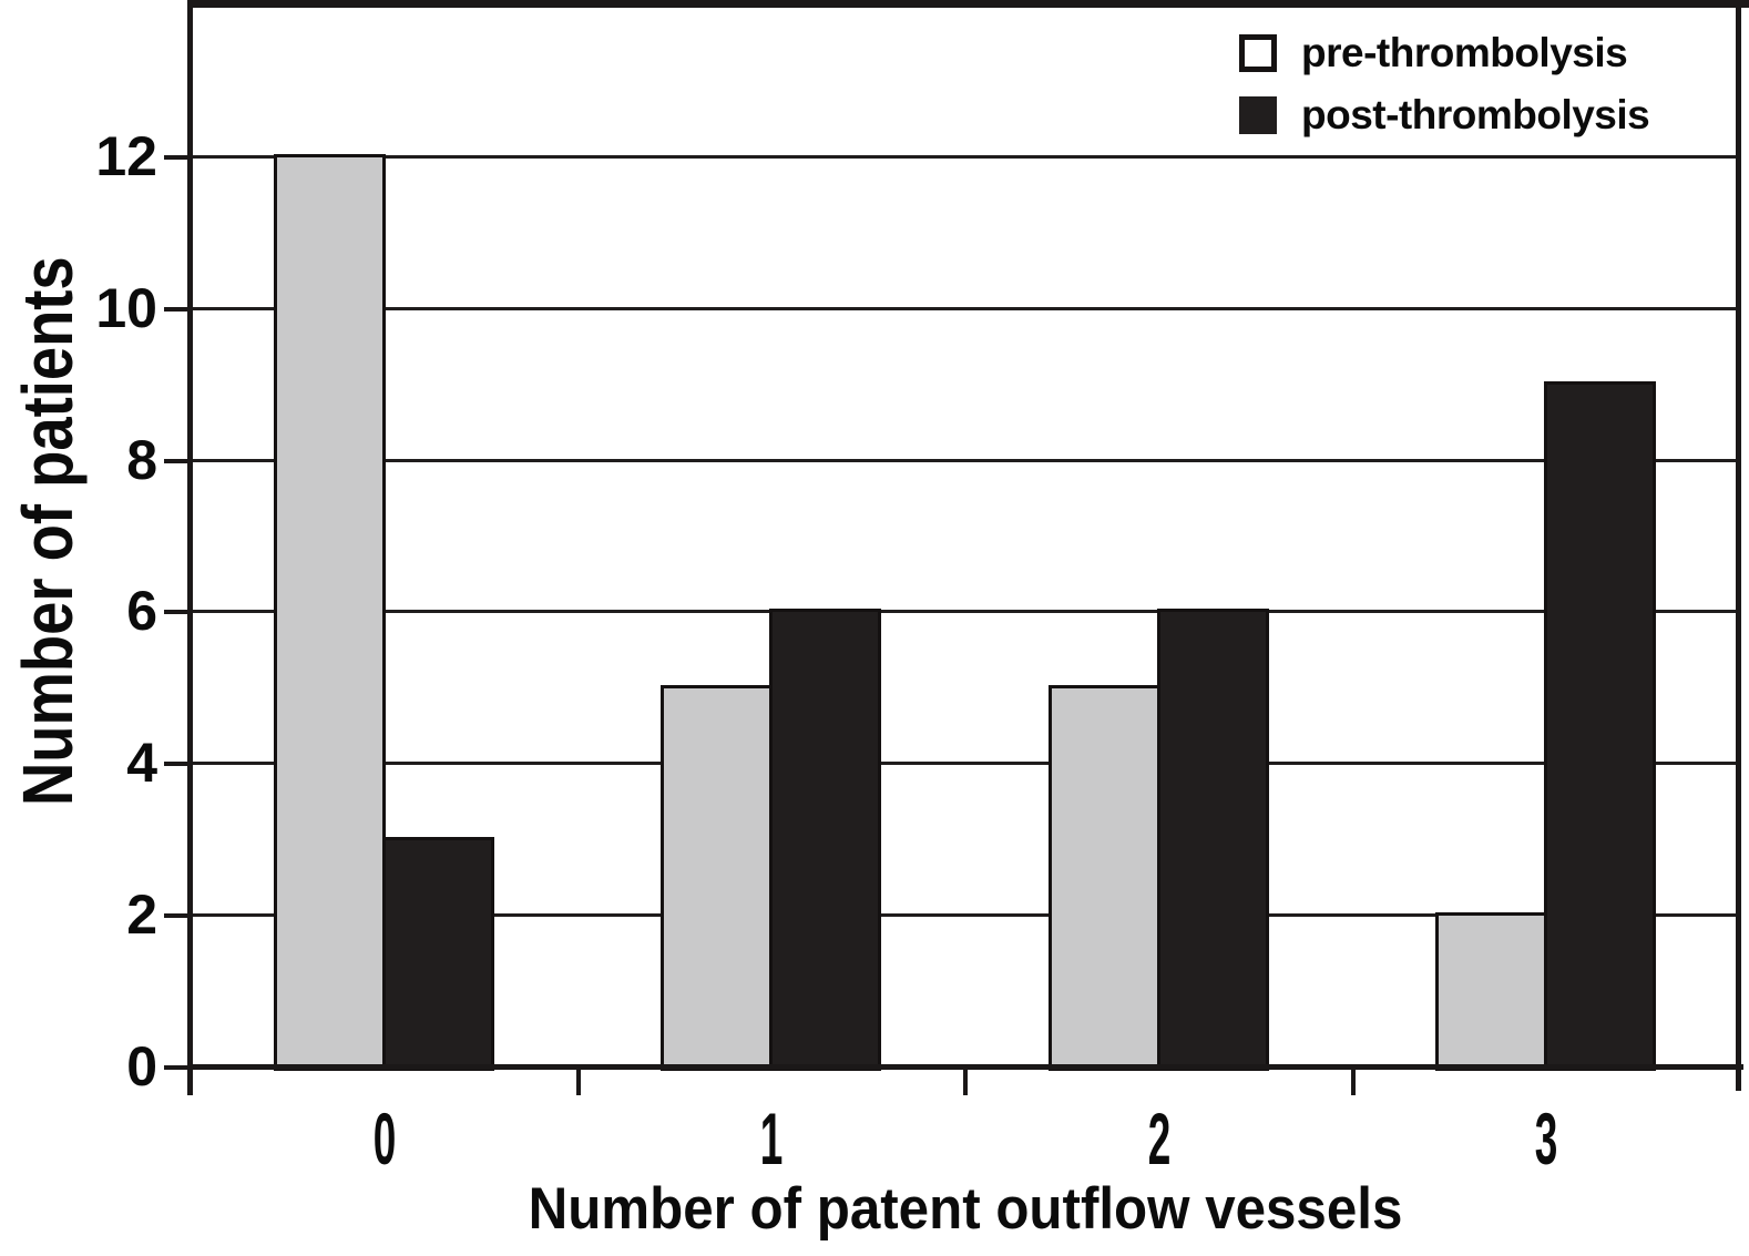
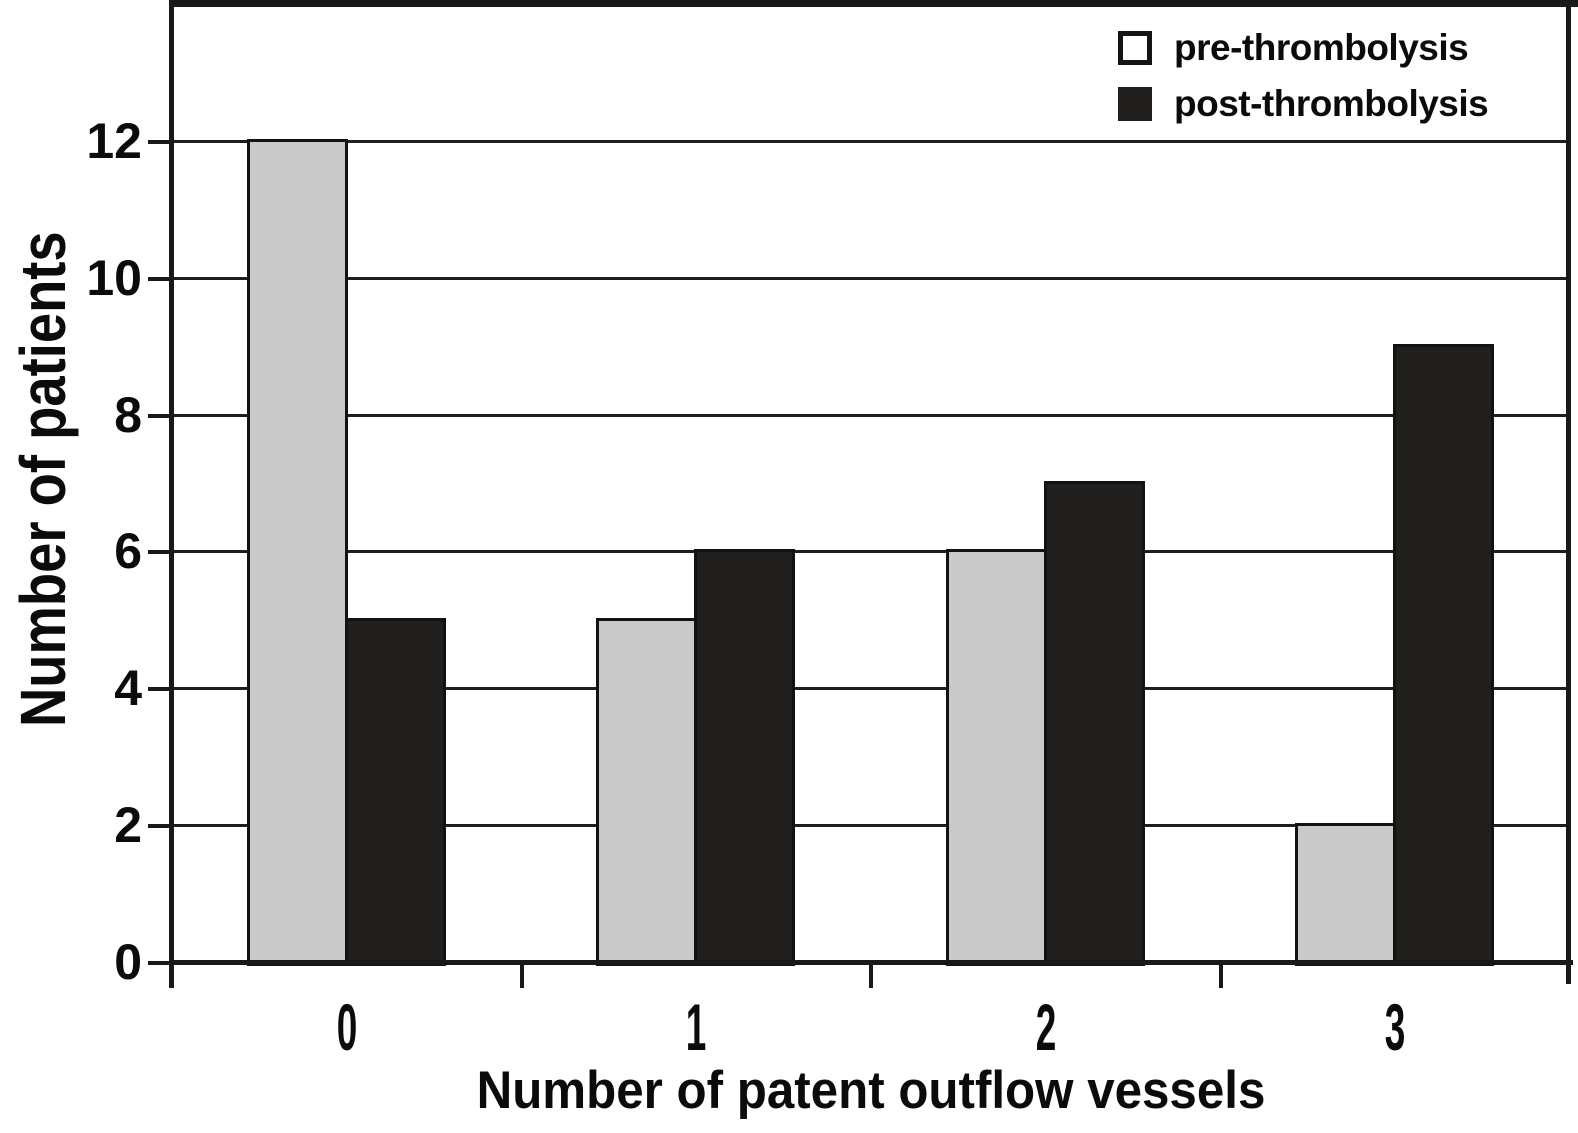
post-thrombolysis/0: 3 -> 5
pre-thrombolysis/2: 5 -> 6
post-thrombolysis/2: 6 -> 7
